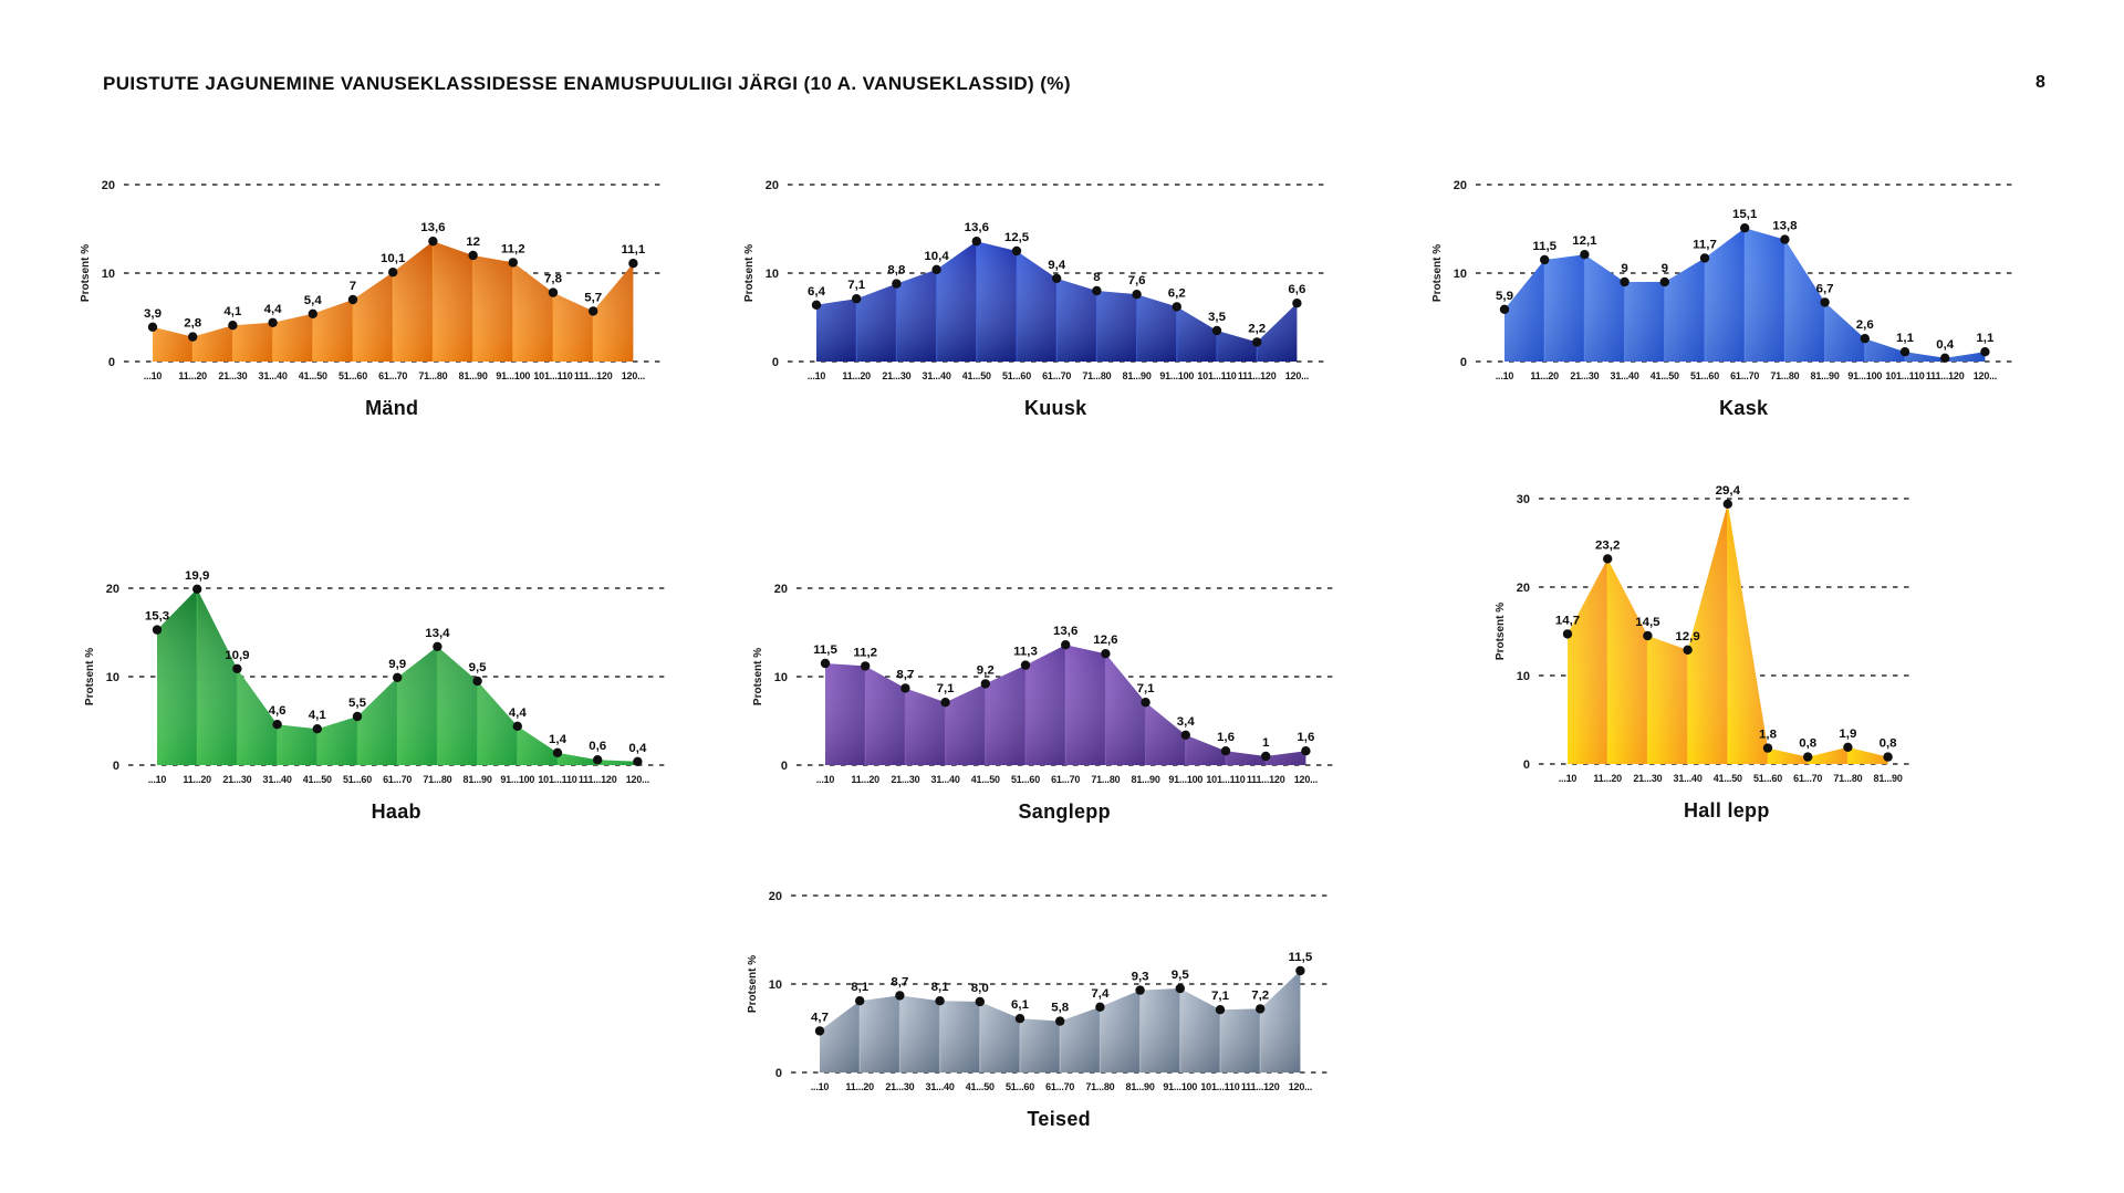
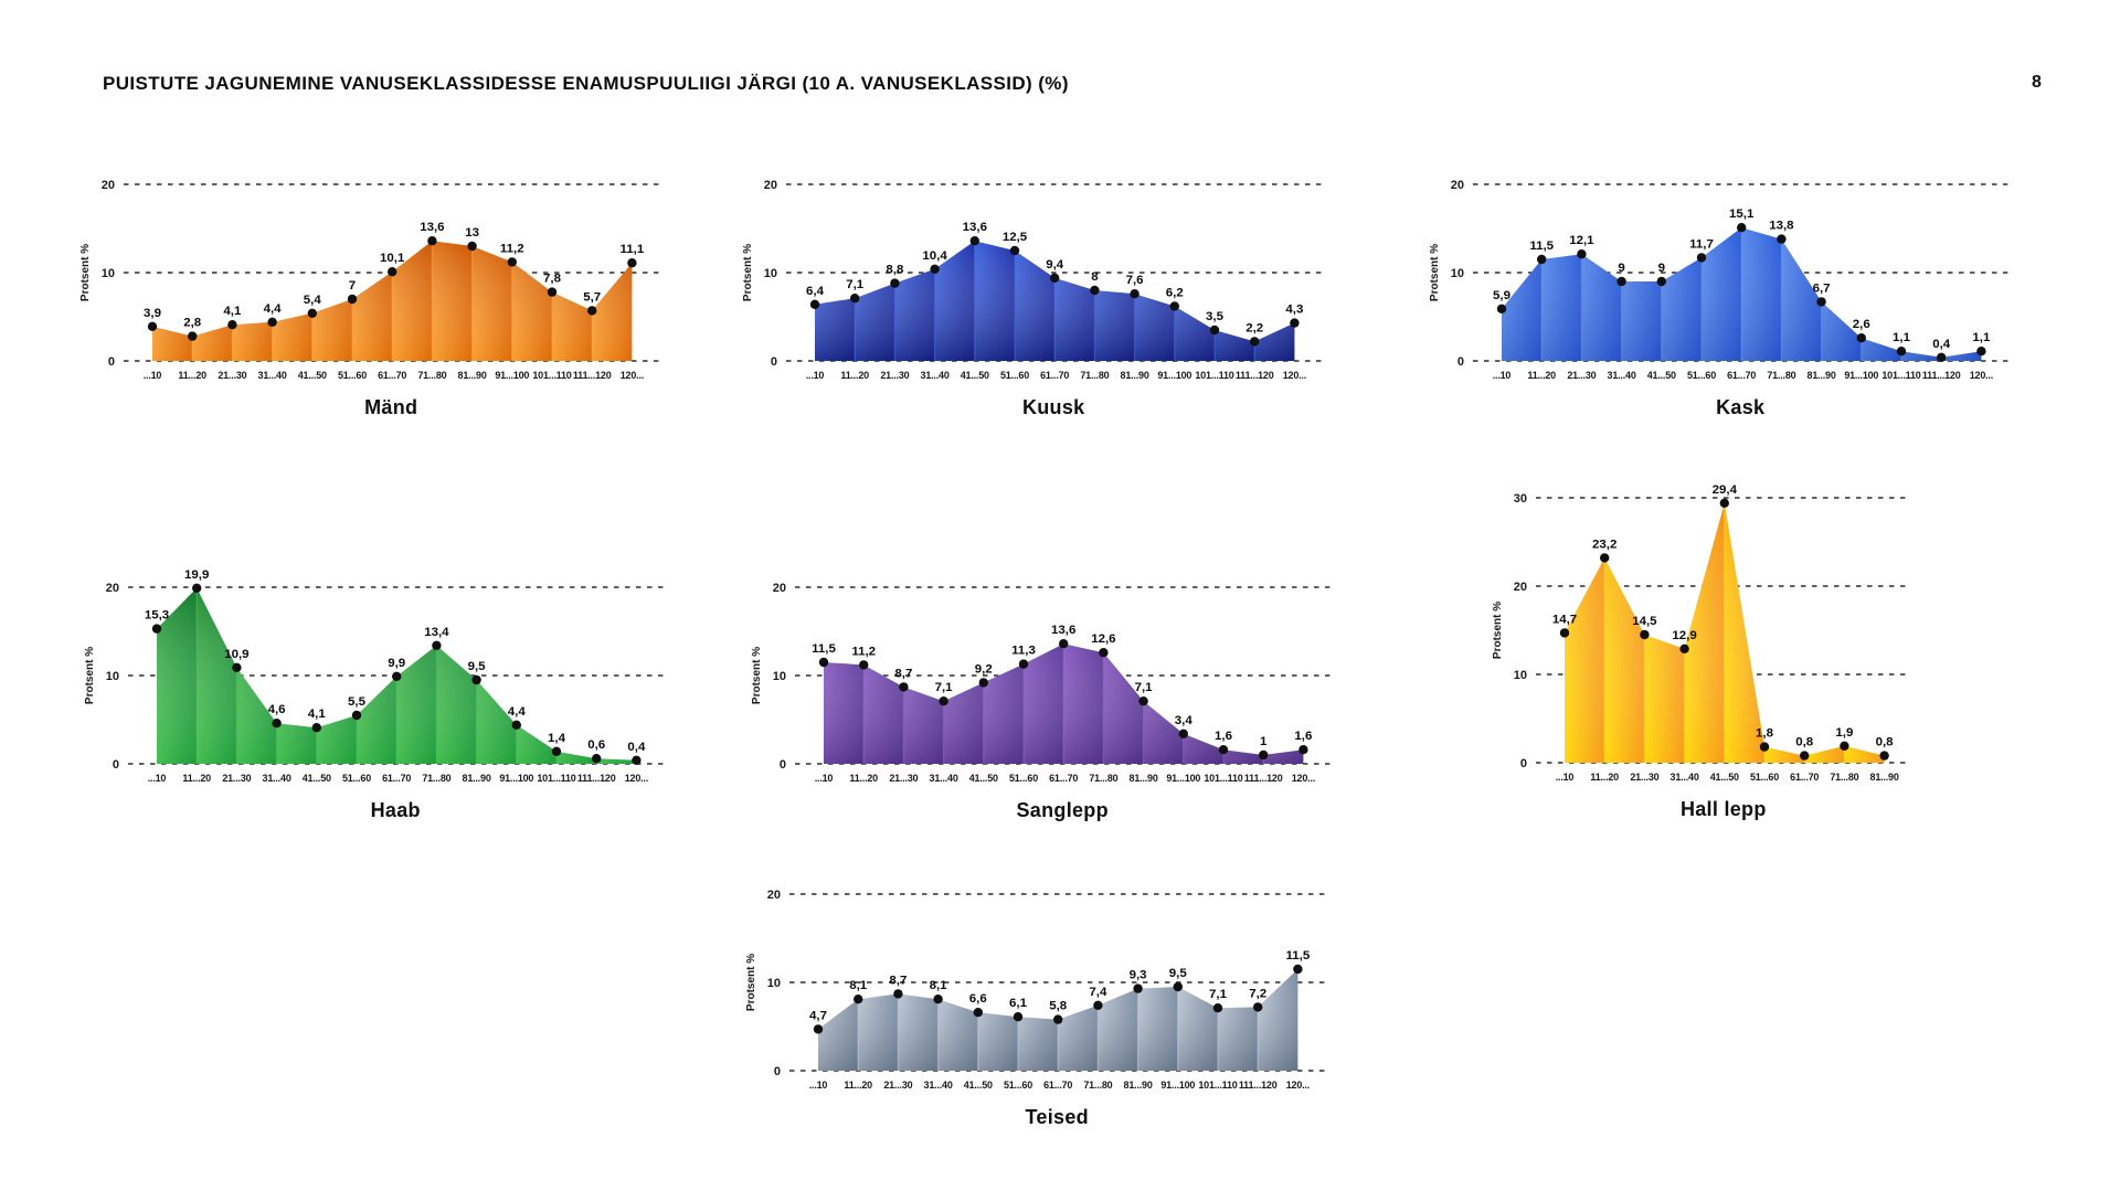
Mänd/81...90: 12 -> 13
Kuusk/120...: 6,6 -> 4,3
Teised/41...50: 8,0 -> 6,6
